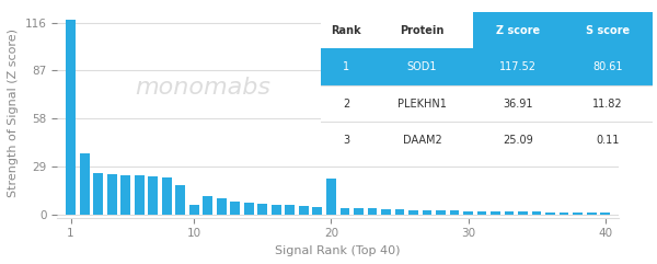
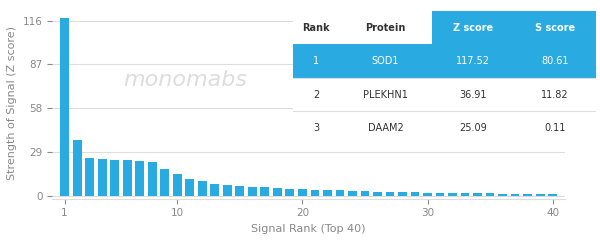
10: 6 -> 14
20: 22 -> 4
